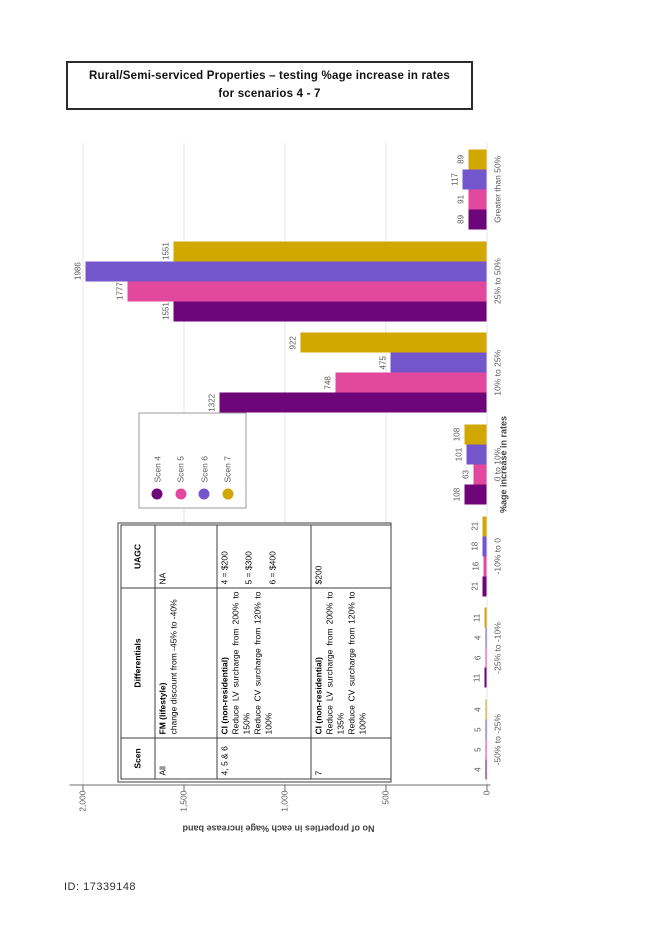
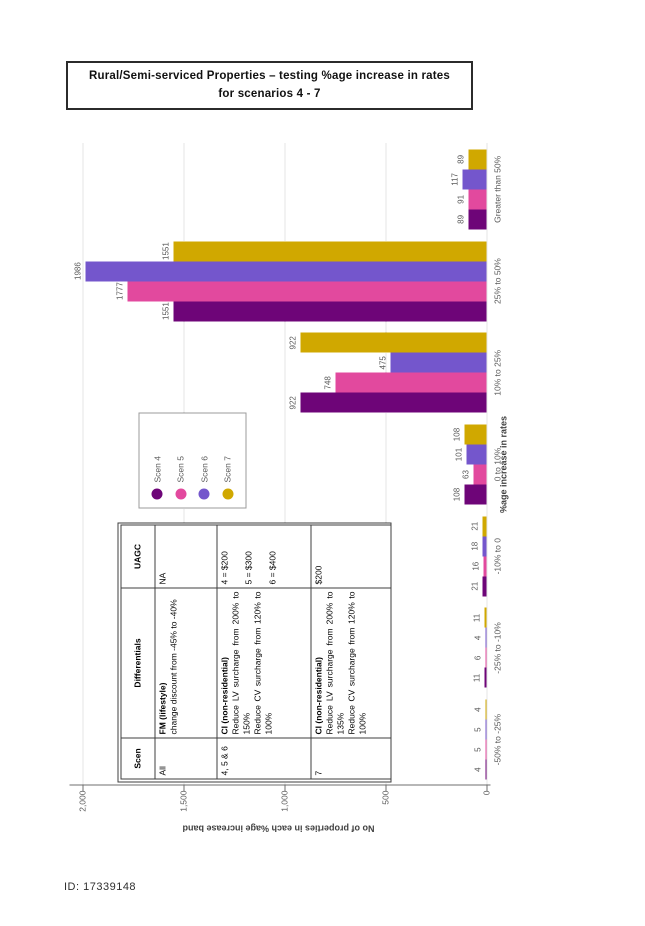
Scen 4/10% to 25%: 1322 -> 922
